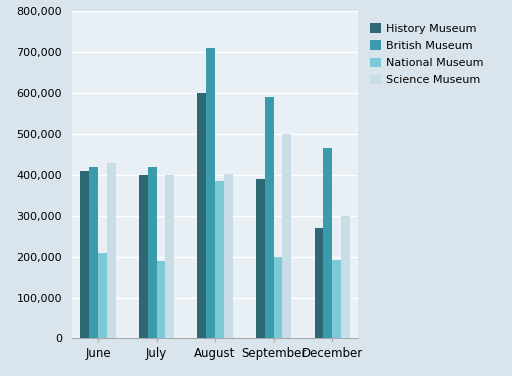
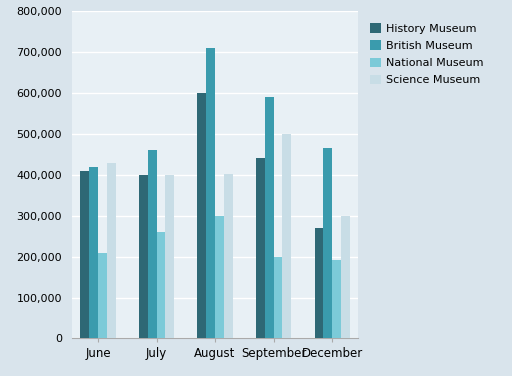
British Museum/July: 420,000 -> 460,000
National Museum/July: 190,000 -> 260,000
National Museum/August: 385,000 -> 300,000
History Museum/September: 390,000 -> 440,000
